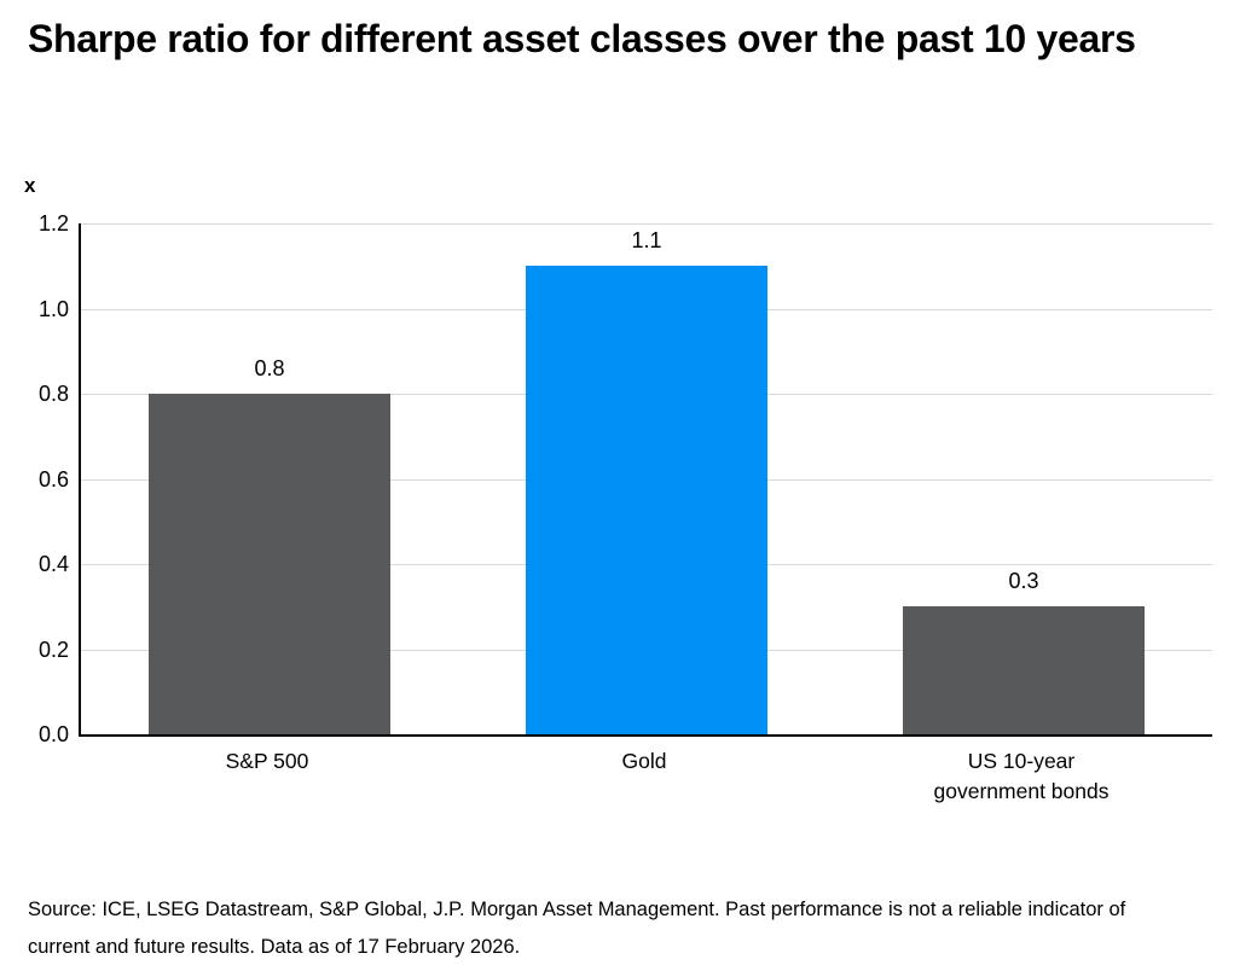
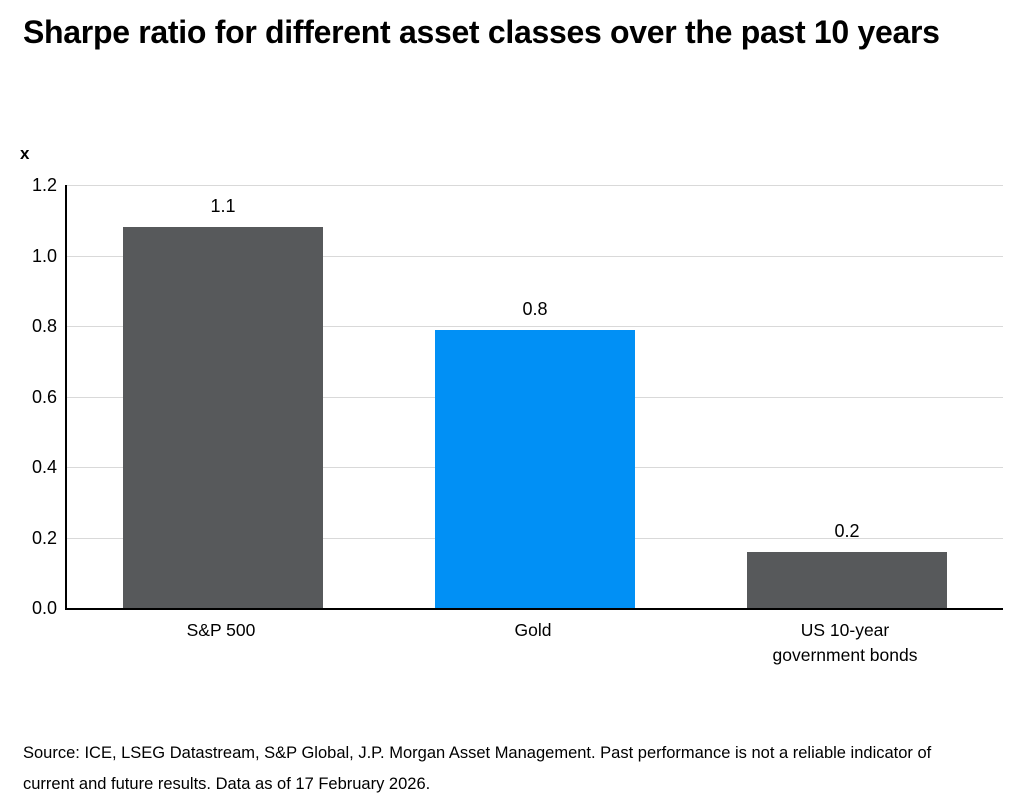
S&P 500: 0.8 -> 1.1
Gold: 1.1 -> 0.8
US 10-year government bonds: 0.3 -> 0.2
